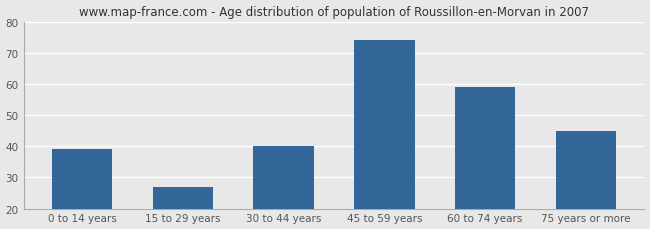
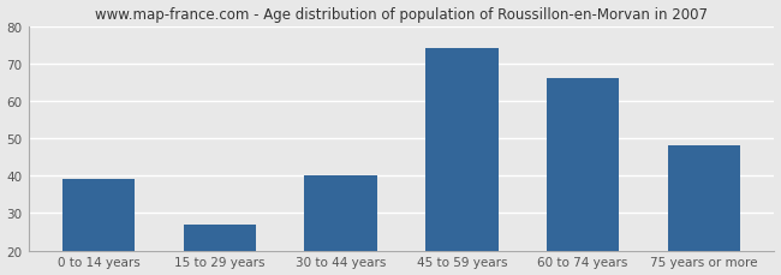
60 to 74 years: 59 -> 66
75 years or more: 45 -> 48
